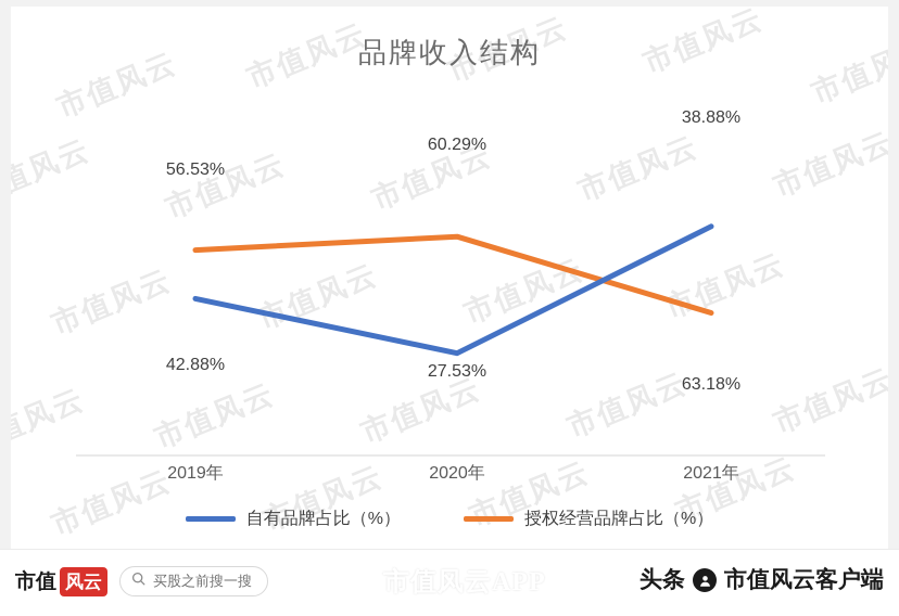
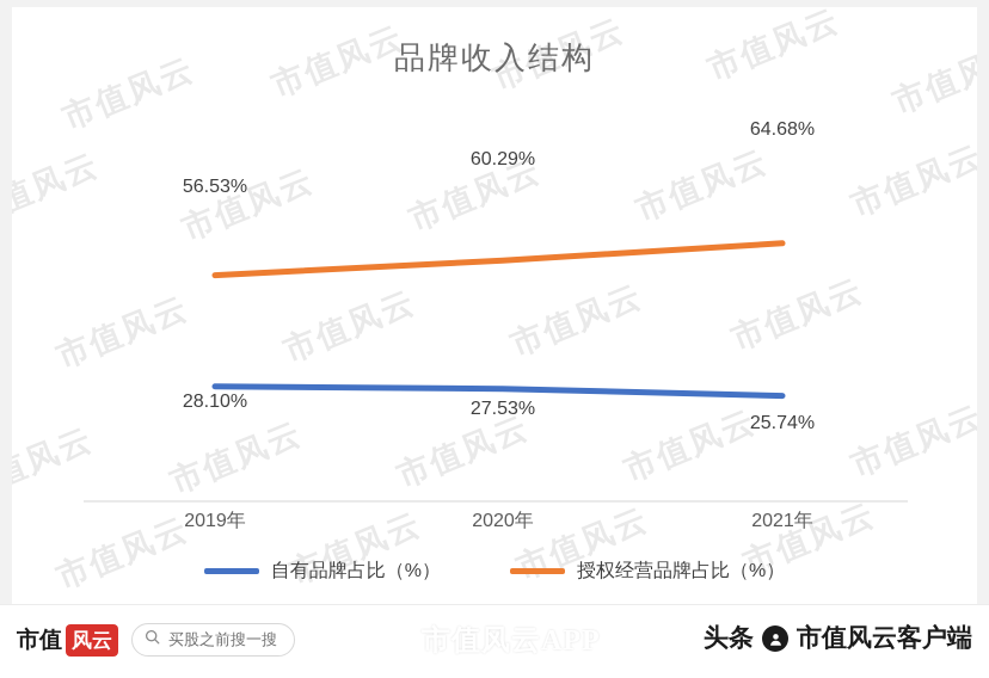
自有品牌占比（%）/2019年: 42.88% -> 28.10%
自有品牌占比（%）/2021年: 63.18% -> 25.74%
授权经营品牌占比（%）/2021年: 38.88% -> 64.68%
